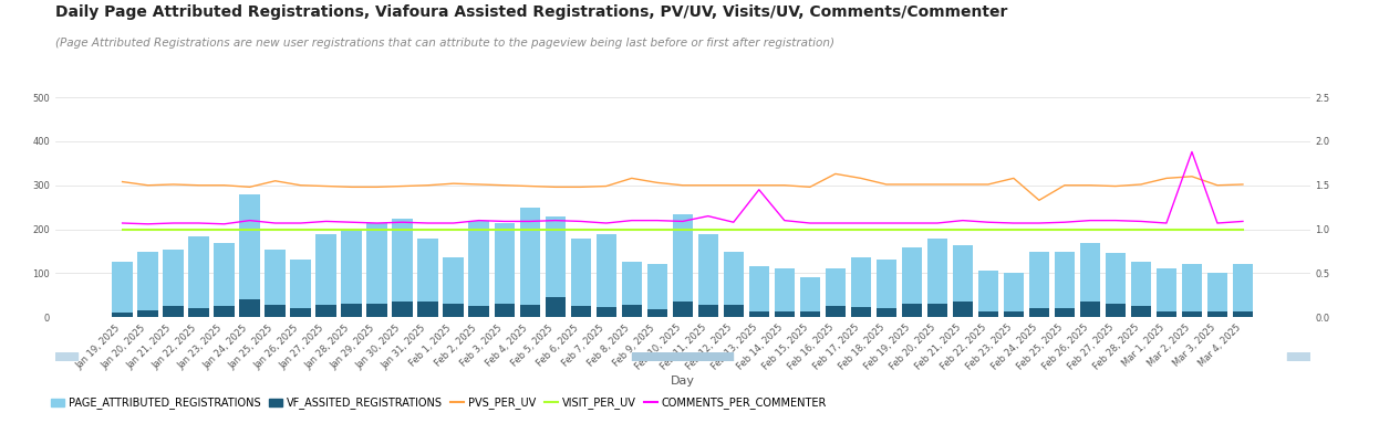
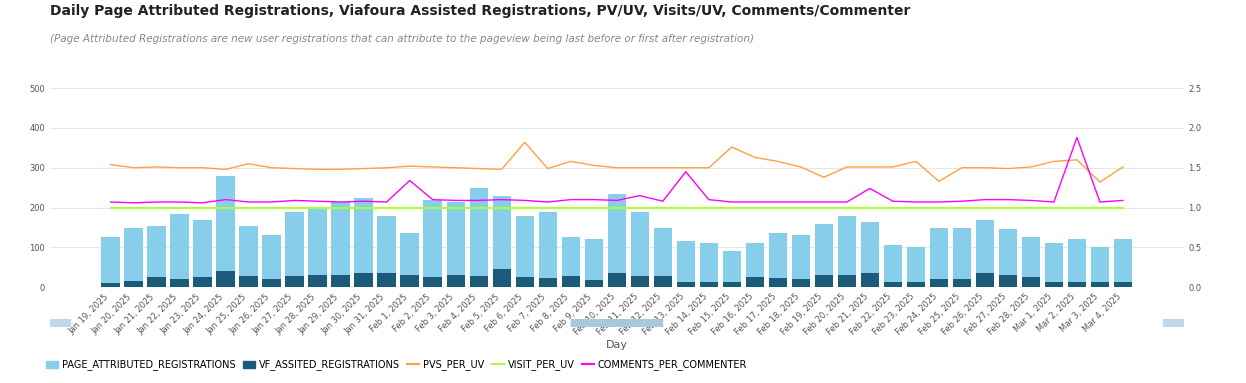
COMMENTS_PER_COMMENTER/Feb 1, 2025: 1.07 -> 1.34
PVS_PER_UV/Feb 6, 2025: 1.48 -> 1.82
PVS_PER_UV/Feb 15, 2025: 1.48 -> 1.76
PVS_PER_UV/Feb 19, 2025: 1.51 -> 1.38
COMMENTS_PER_COMMENTER/Feb 21, 2025: 1.10 -> 1.24
PVS_PER_UV/Mar 3, 2025: 1.50 -> 1.32
